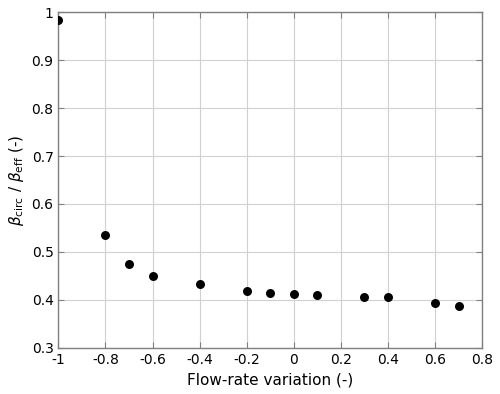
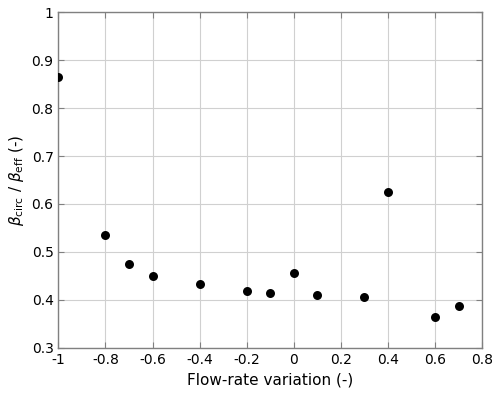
-1: 0.985 -> 0.865
0: 0.413 -> 0.455
0.4: 0.406 -> 0.625
0.6: 0.394 -> 0.365
